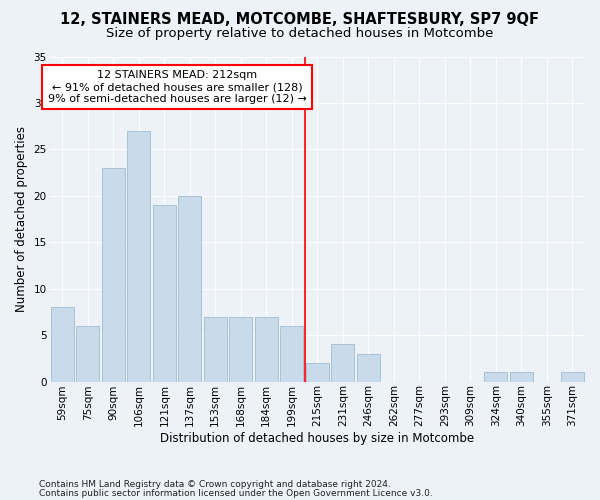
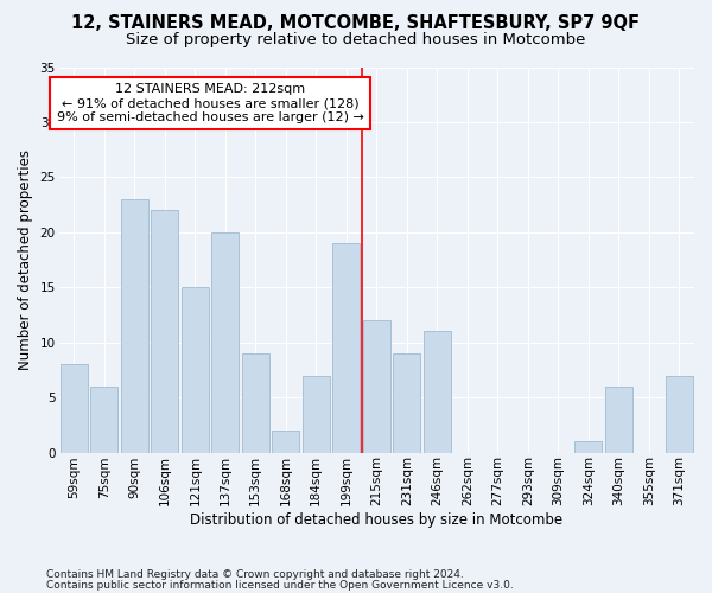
106sqm: 27 -> 22
121sqm: 19 -> 15
153sqm: 7 -> 9
168sqm: 7 -> 2
199sqm: 6 -> 19
215sqm: 2 -> 12
231sqm: 4 -> 9
246sqm: 3 -> 11
340sqm: 1 -> 6
371sqm: 1 -> 7
